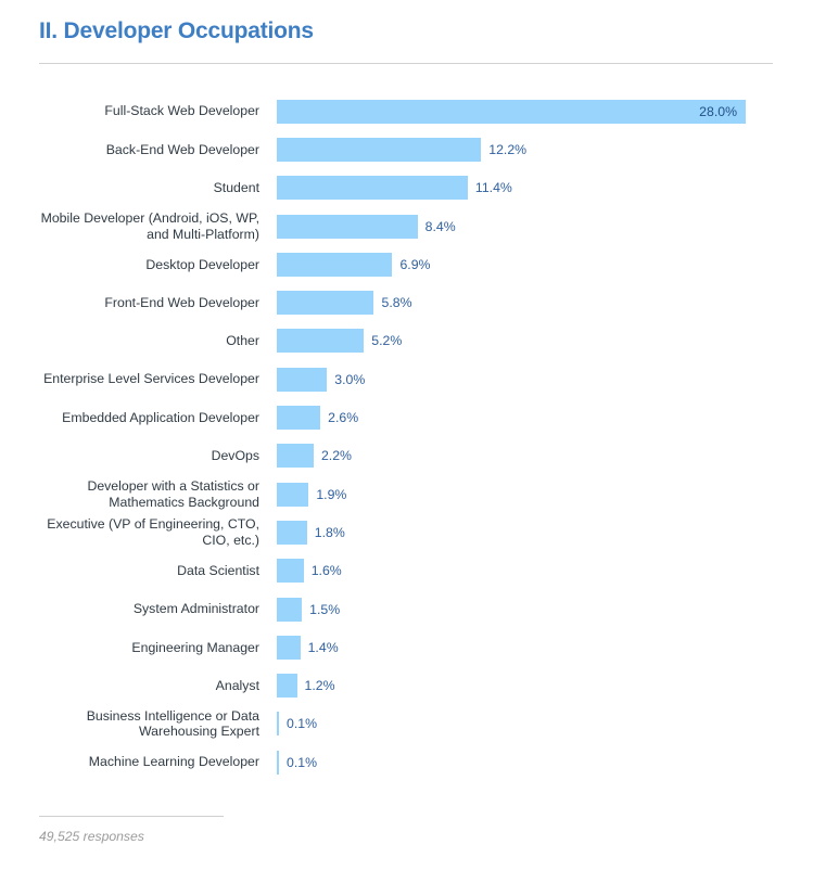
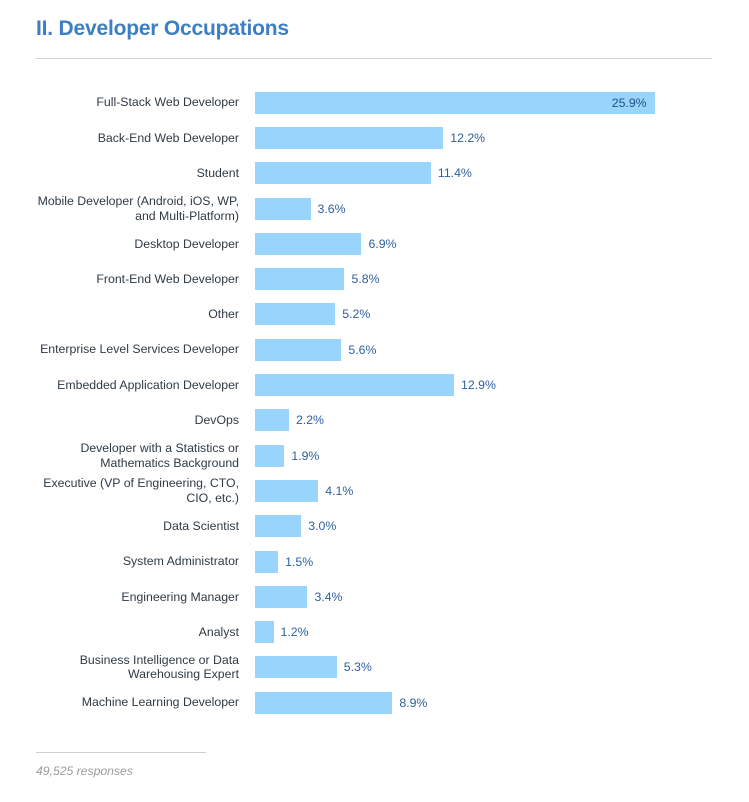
Full-Stack Web Developer: 28.0% -> 25.9%
Mobile Developer (Android, iOS, WP, and Multi-Platform): 8.4% -> 3.6%
Enterprise Level Services Developer: 3.0% -> 5.6%
Embedded Application Developer: 2.6% -> 12.9%
Executive (VP of Engineering, CTO, CIO, etc.): 1.8% -> 4.1%
Data Scientist: 1.6% -> 3.0%
Engineering Manager: 1.4% -> 3.4%
Business Intelligence or Data Warehousing Expert: 0.1% -> 5.3%
Machine Learning Developer: 0.1% -> 8.9%
